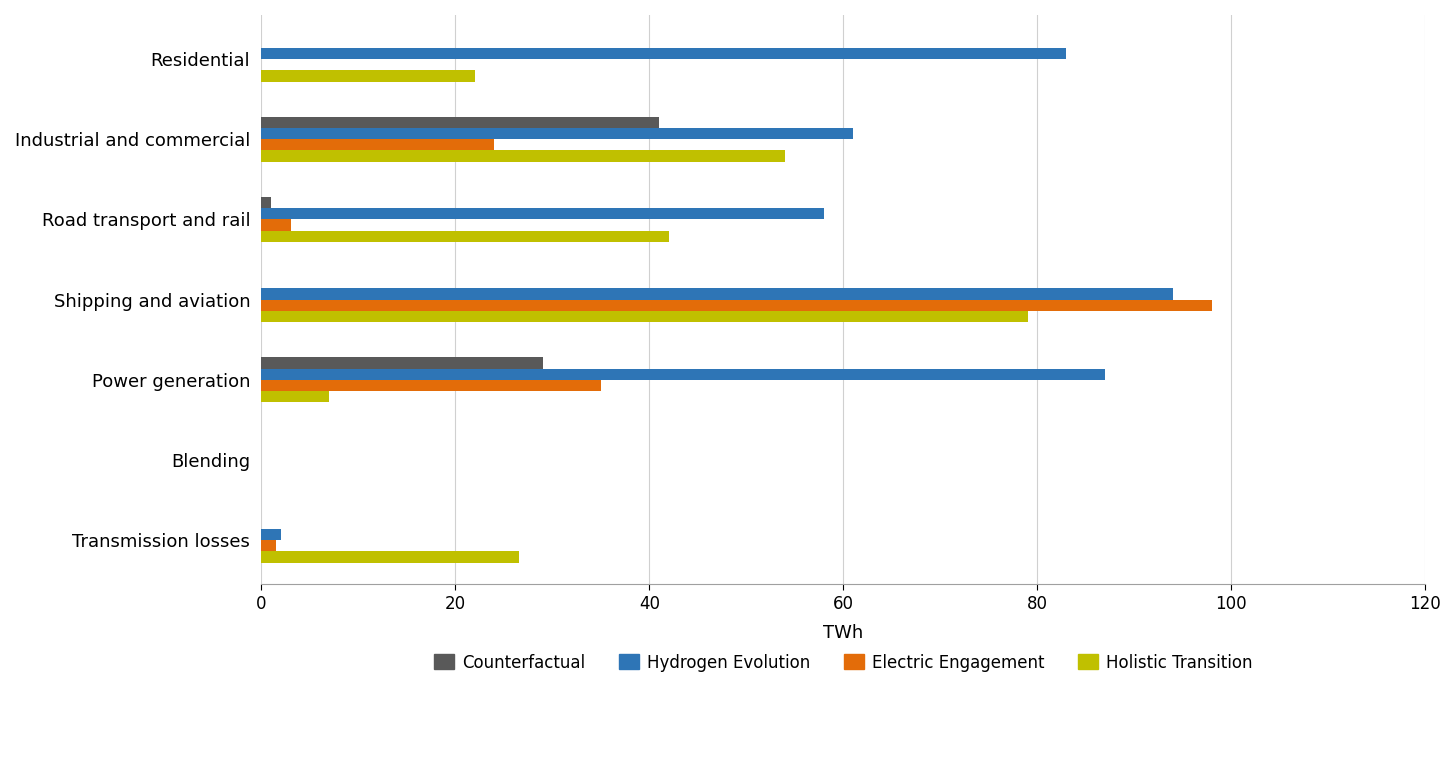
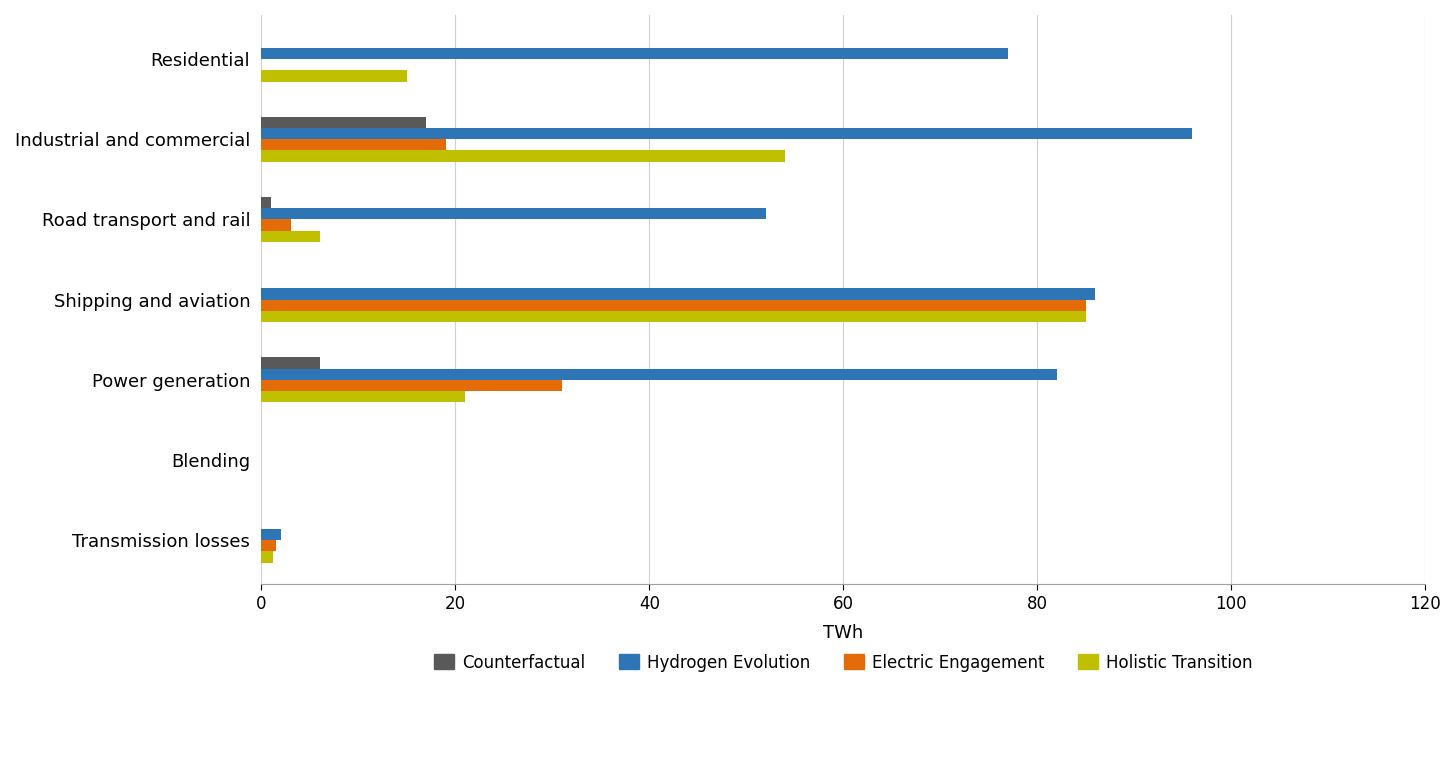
Hydrogen Evolution/Residential: 83 -> 77
Holistic Transition/Residential: 22.0 -> 15.0
Counterfactual/Industrial and commercial: 41 -> 17
Hydrogen Evolution/Industrial and commercial: 61 -> 96
Electric Engagement/Industrial and commercial: 24.0 -> 19.0
Hydrogen Evolution/Road transport and rail: 58 -> 52
Holistic Transition/Road transport and rail: 42.0 -> 6.0
Hydrogen Evolution/Shipping and aviation: 94 -> 86
Electric Engagement/Shipping and aviation: 98.0 -> 85.0
Holistic Transition/Shipping and aviation: 79.0 -> 85.0
Counterfactual/Power generation: 29 -> 6
Hydrogen Evolution/Power generation: 87 -> 82
Electric Engagement/Power generation: 35.0 -> 31.0
Holistic Transition/Power generation: 7.0 -> 21.0
Holistic Transition/Transmission losses: 26.6 -> 1.2
